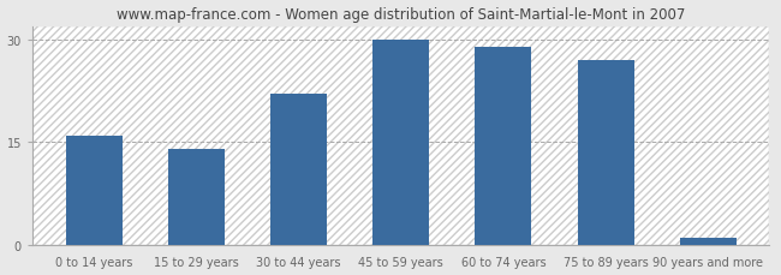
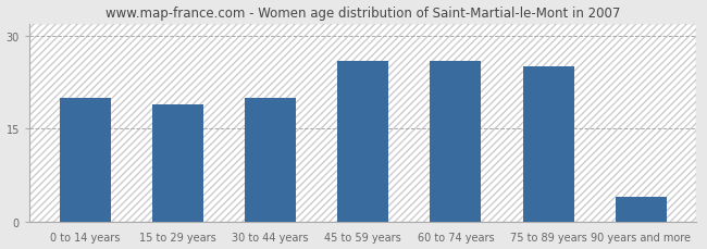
0 to 14 years: 16 -> 20
15 to 29 years: 14 -> 19
30 to 44 years: 22 -> 20
45 to 59 years: 30 -> 26
60 to 74 years: 29 -> 26
75 to 89 years: 27 -> 25
90 years and more: 1 -> 4
